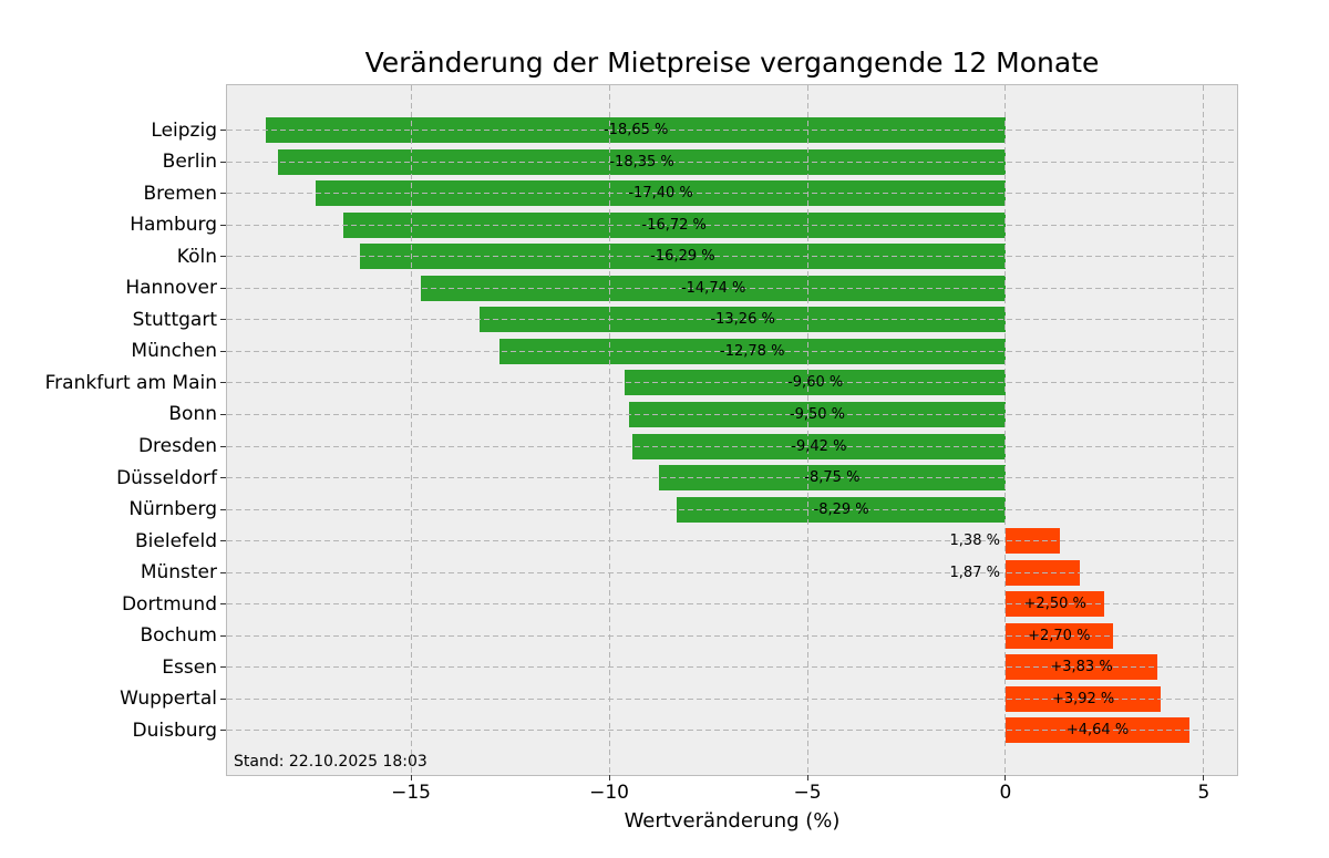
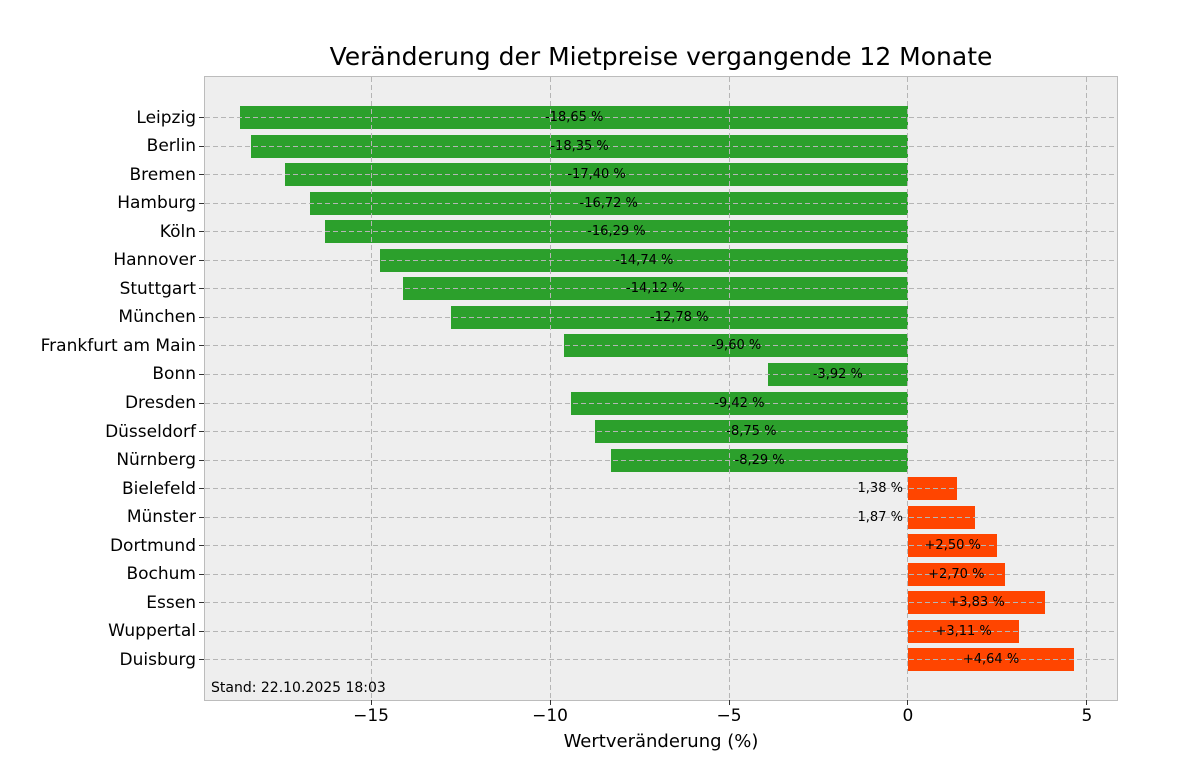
Stuttgart: -13,26 -> -14,12
Bonn: -9,50 -> -3,92
Wuppertal: +3,92 -> +3,11
